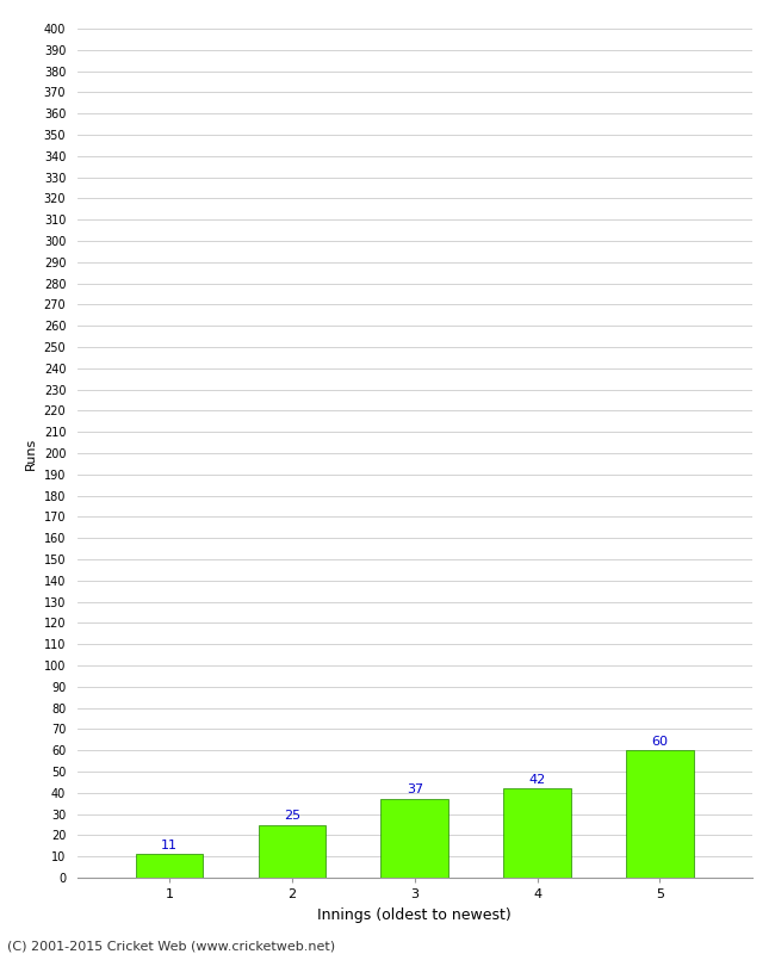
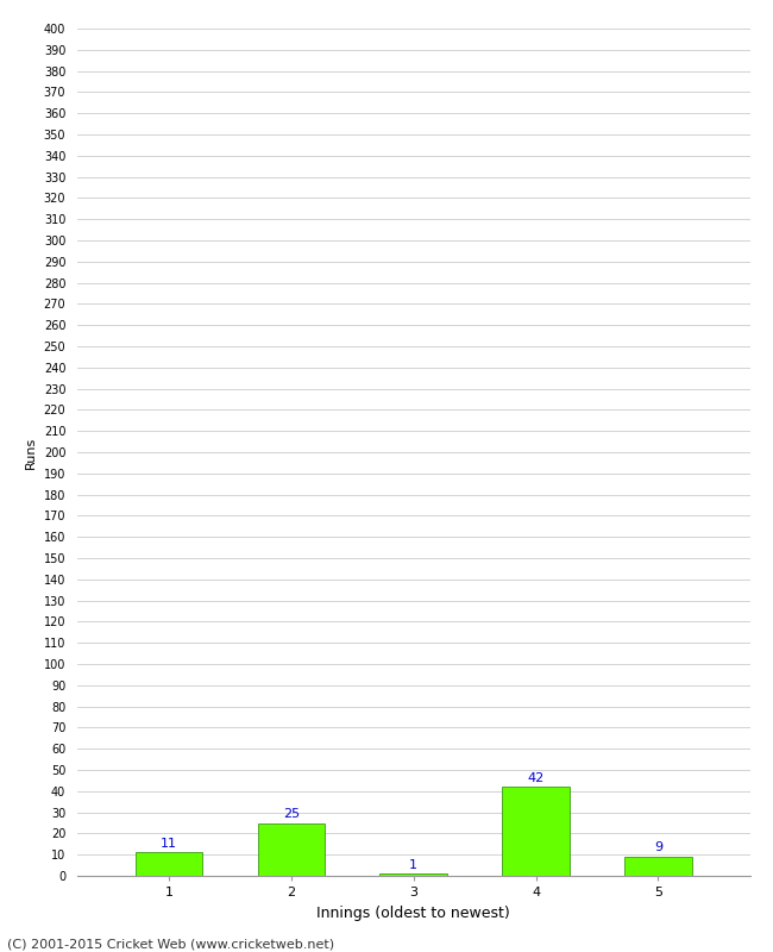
3: 37 -> 1
5: 60 -> 9
